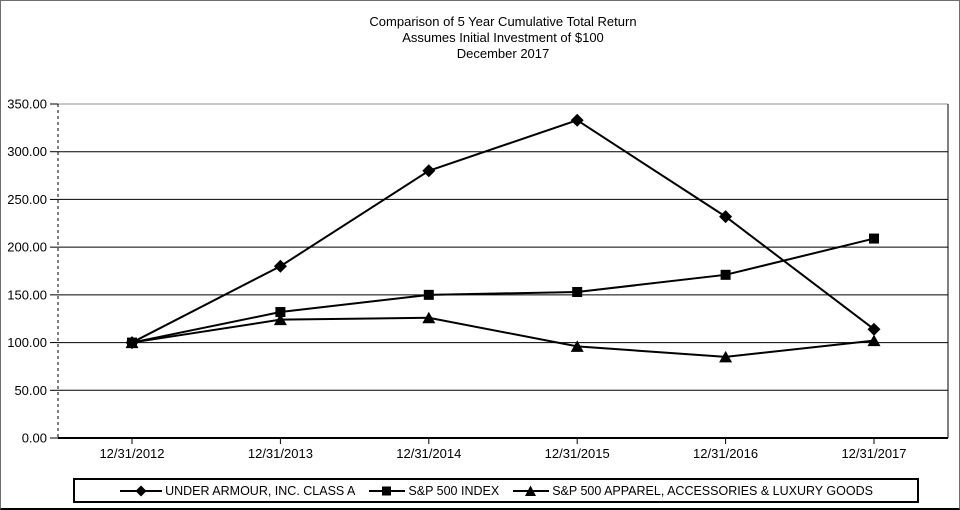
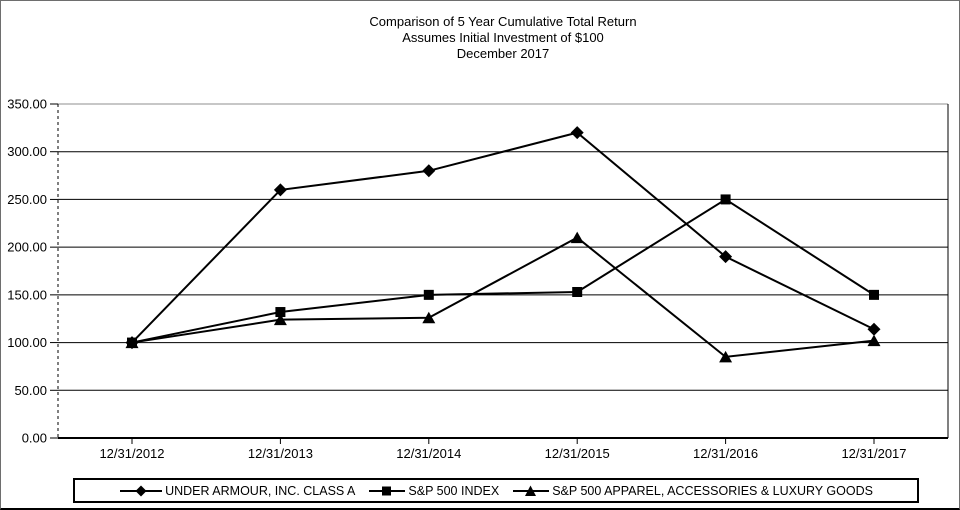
UNDER ARMOUR, INC. CLASS A/12/31/2013: 180 -> 260
UNDER ARMOUR, INC. CLASS A/12/31/2015: 330 -> 320
S&P 500 APPAREL, ACCESSORIES & LUXURY GOODS/12/31/2015: 100 -> 210
UNDER ARMOUR, INC. CLASS A/12/31/2016: 230 -> 190
S&P 500 INDEX/12/31/2016: 170 -> 250
S&P 500 INDEX/12/31/2017: 210 -> 150
